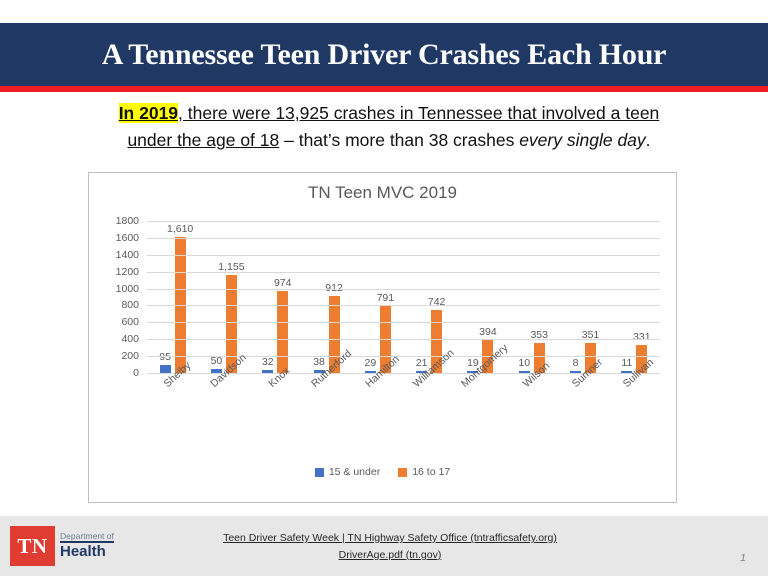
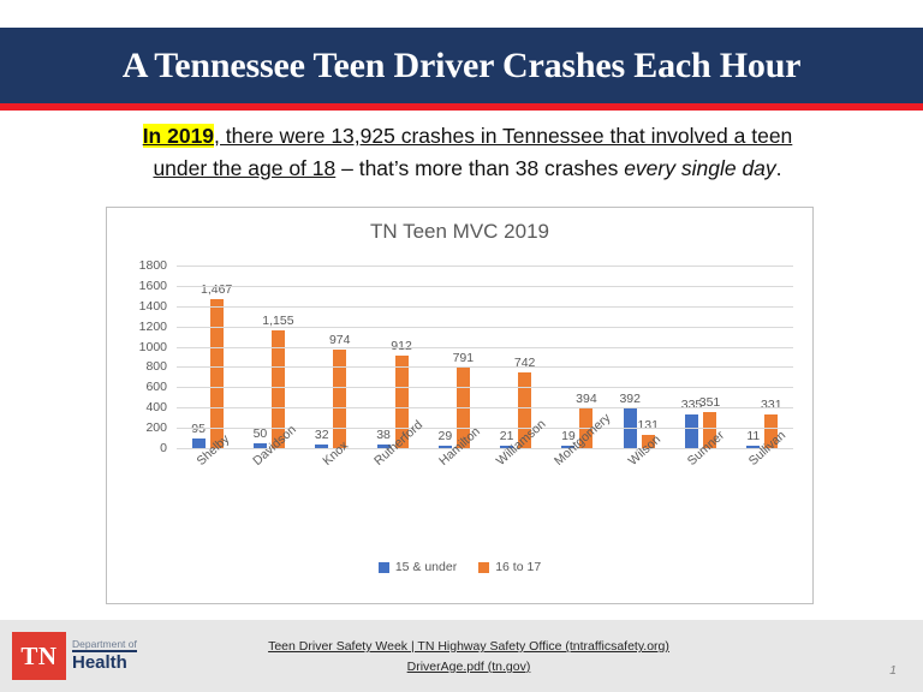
16 to 17/Shelby: 1,610 -> 1,467
15 & under/Wilson: 10 -> 392
16 to 17/Wilson: 353 -> 131
15 & under/Sumner: 8 -> 335
